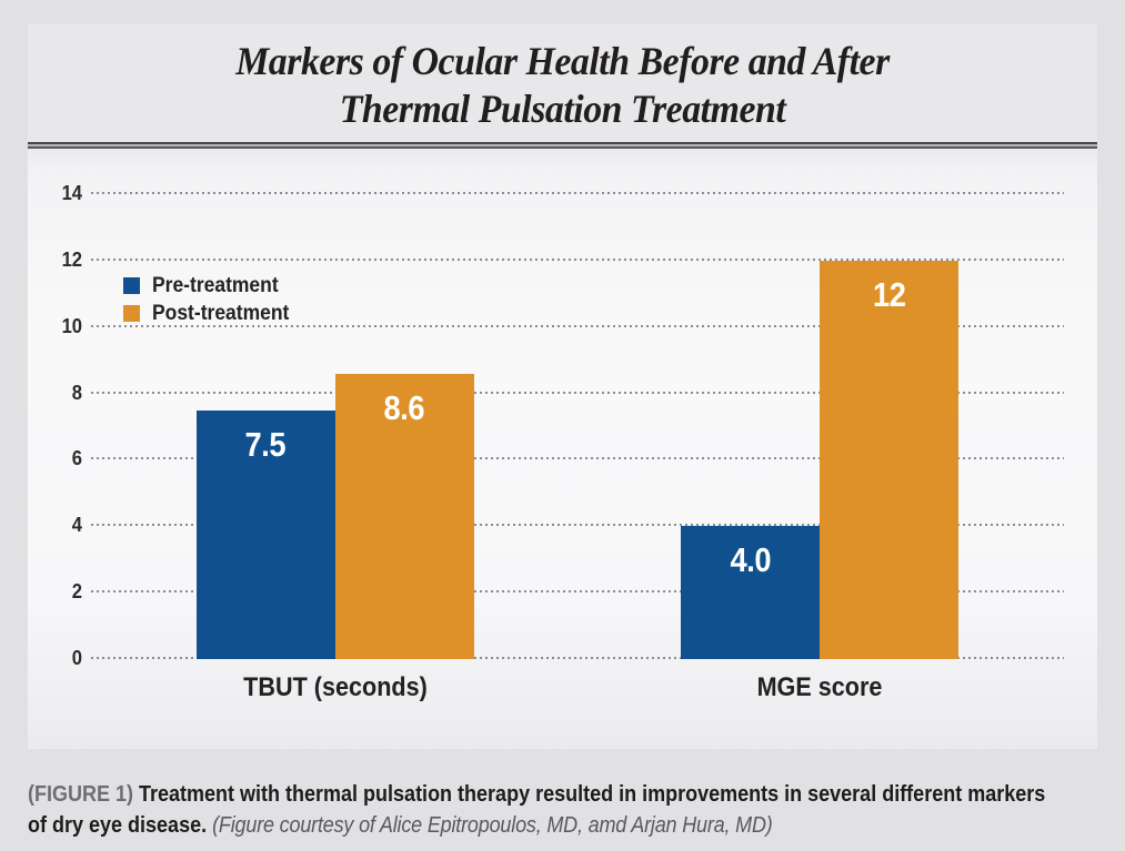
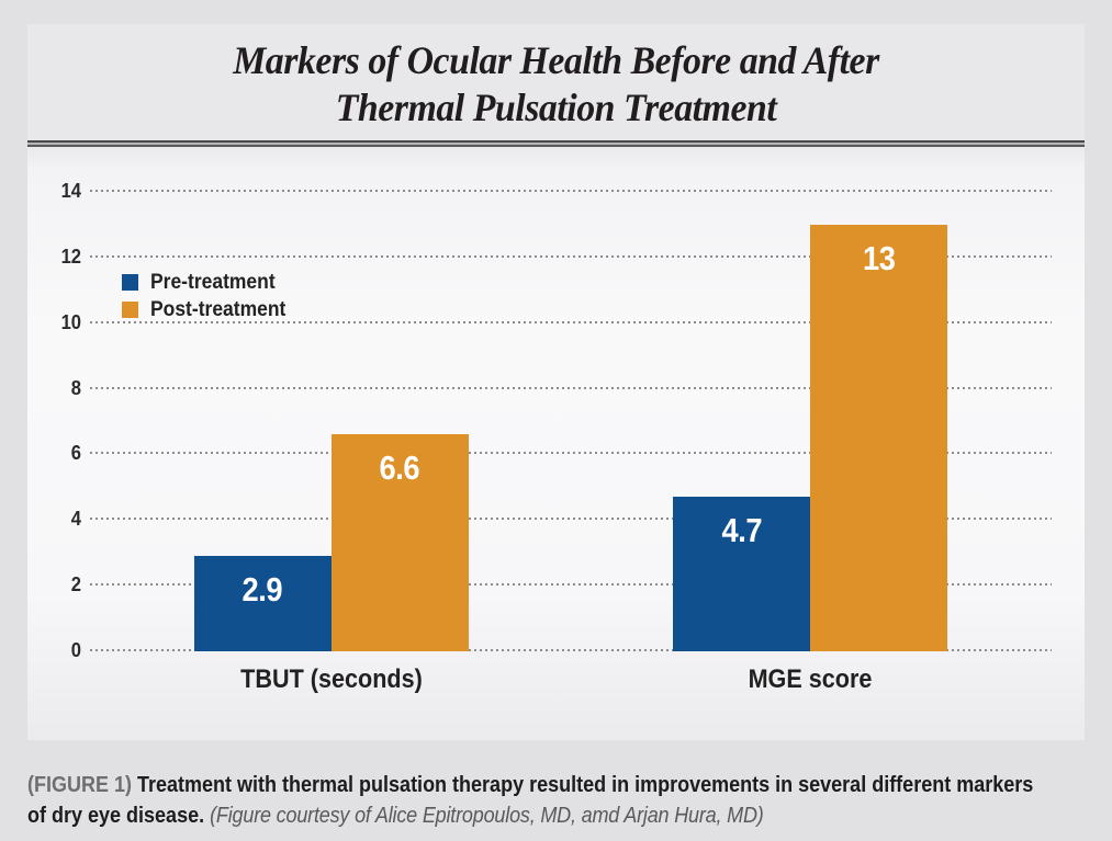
Pre-treatment/TBUT (seconds): 7.5 -> 2.9
Post-treatment/TBUT (seconds): 8.6 -> 6.6
Pre-treatment/MGE score: 4.0 -> 4.7
Post-treatment/MGE score: 12 -> 13
